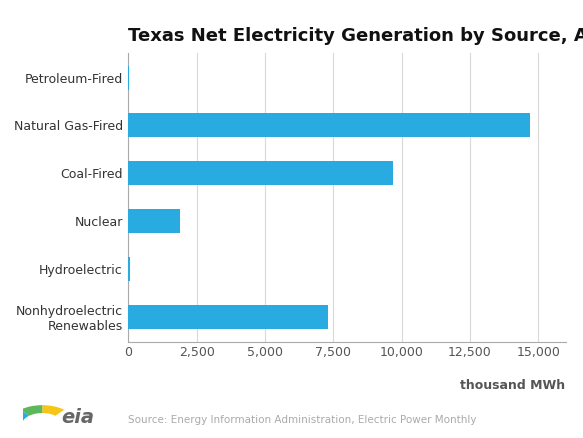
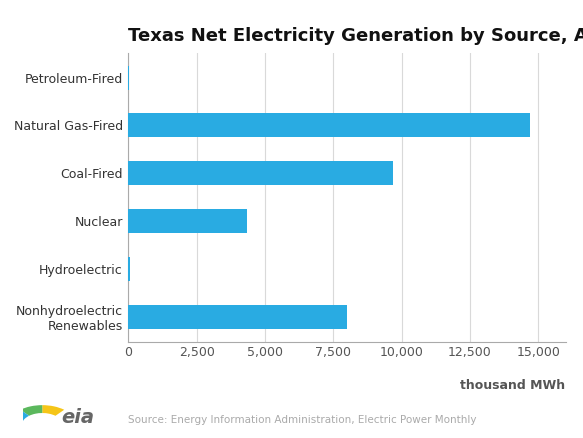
Nuclear: 1,900 -> 4,350
Nonhydroelectric Renewables: 7,300 -> 8,000
